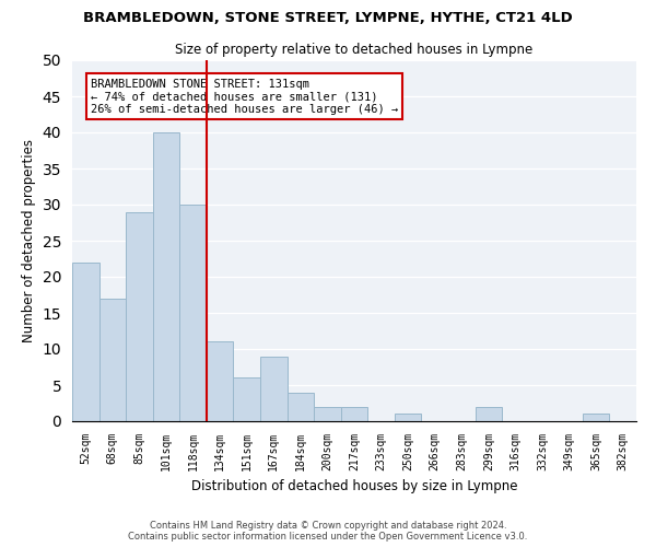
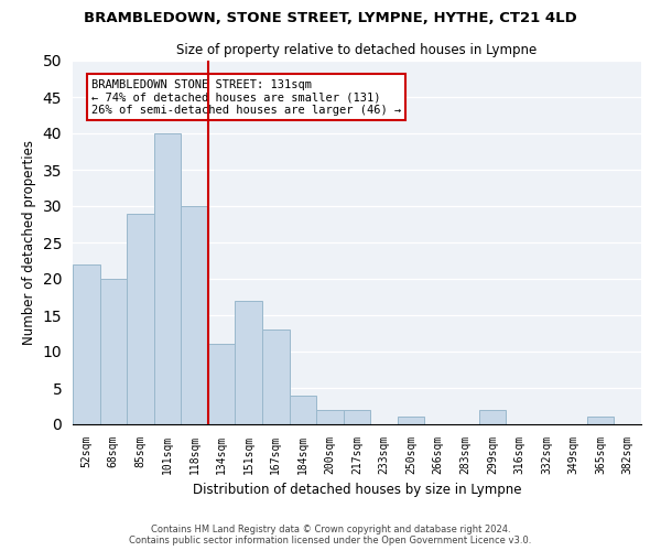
68sqm: 17 -> 20
151sqm: 6 -> 17
167sqm: 9 -> 13
